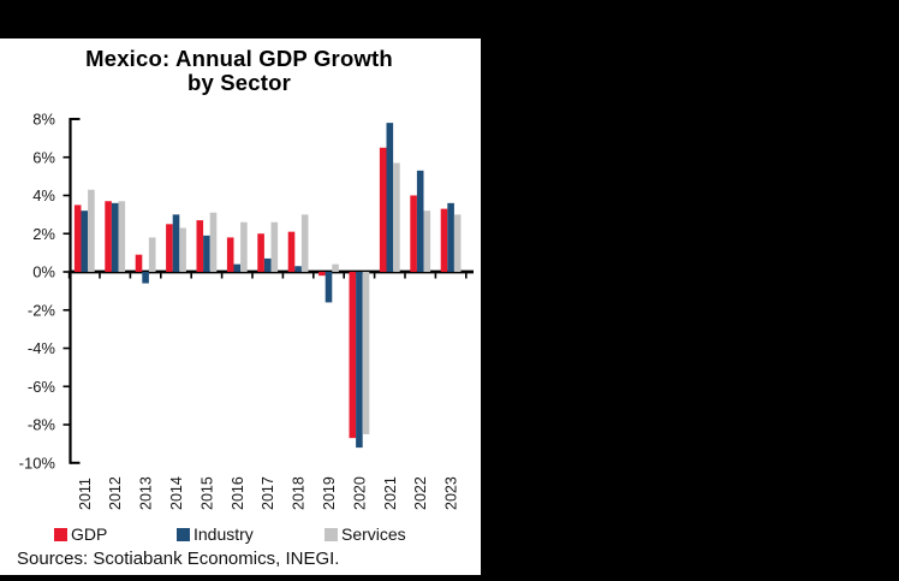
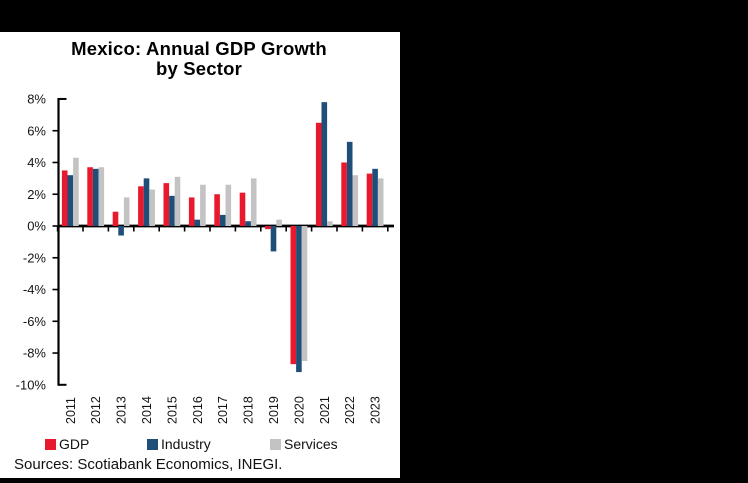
Services/2021: 5.7% -> 0.3%
